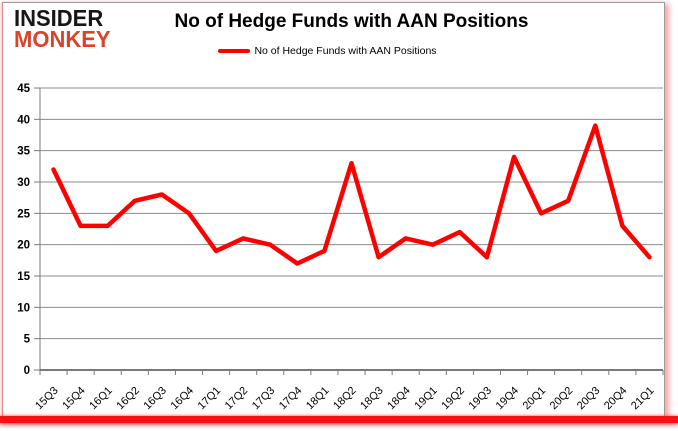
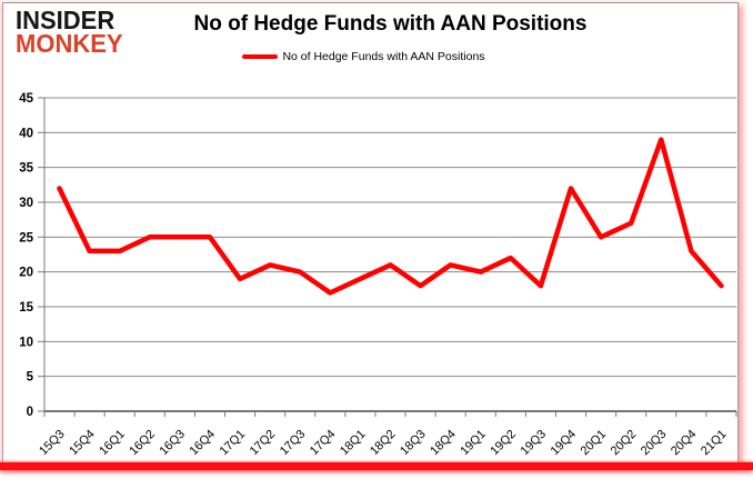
16Q2: 27 -> 25
16Q3: 28 -> 25
18Q2: 33 -> 21
19Q4: 34 -> 32
